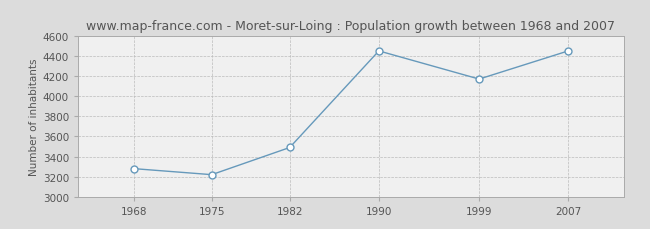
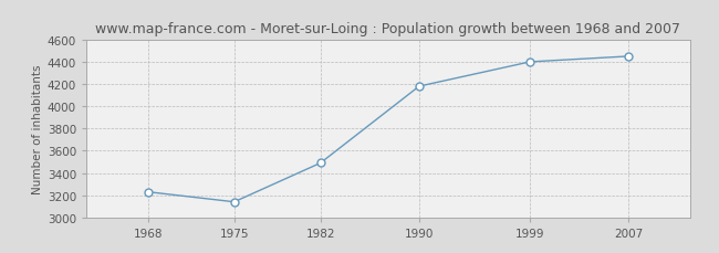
1968: 3280 -> 3230
1975: 3220 -> 3140
1990: 4450 -> 4180
1999: 4170 -> 4400
